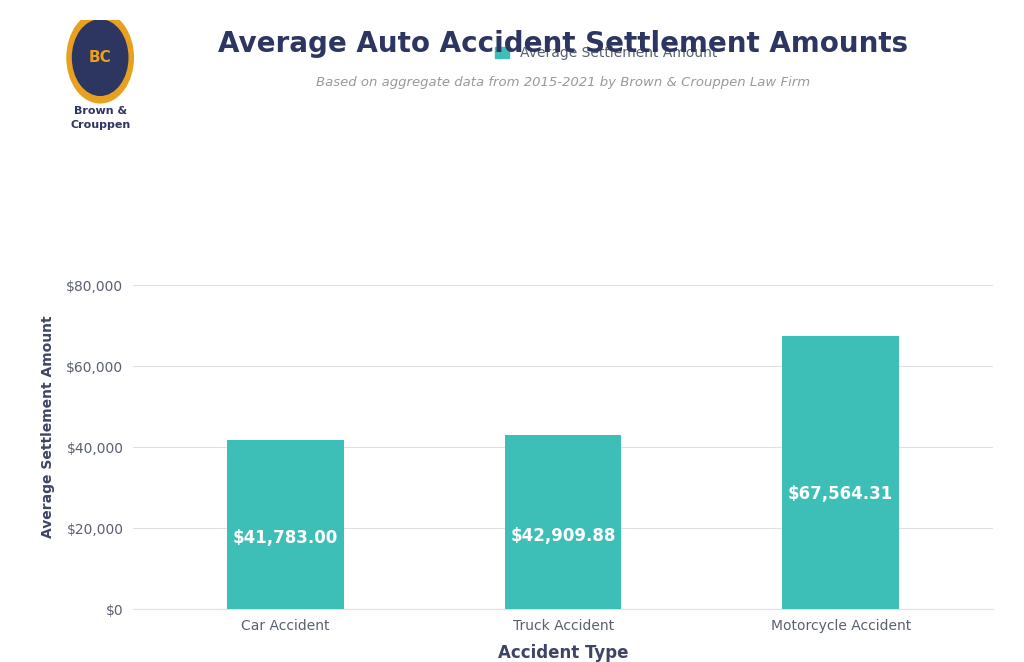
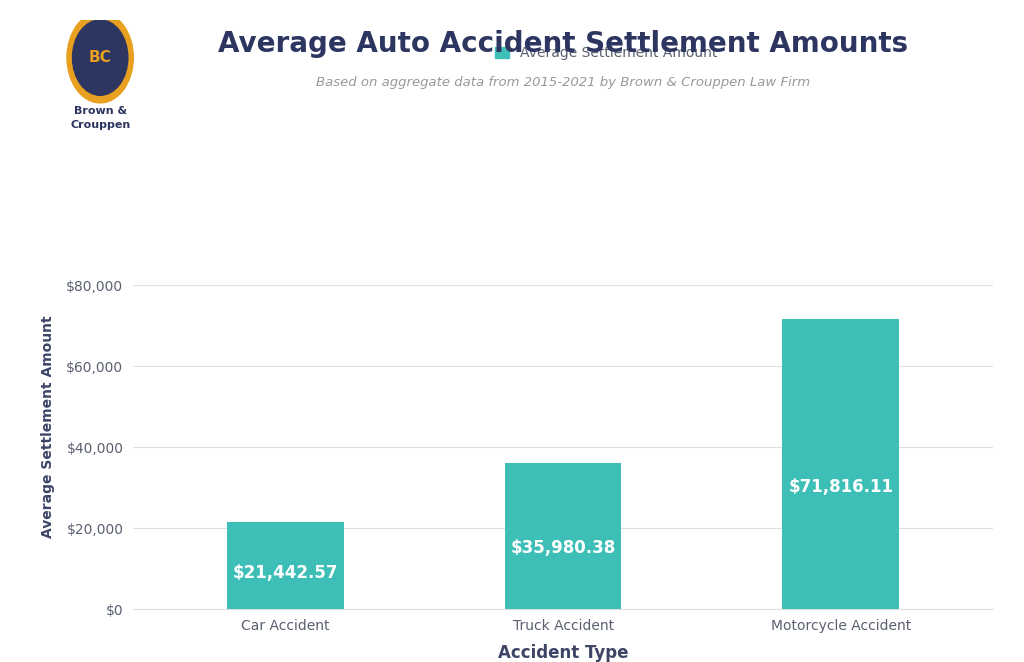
Car Accident: $41,783.00 -> $21,442.57
Truck Accident: $42,909.88 -> $35,980.38
Motorcycle Accident: $67,564.31 -> $71,816.11
